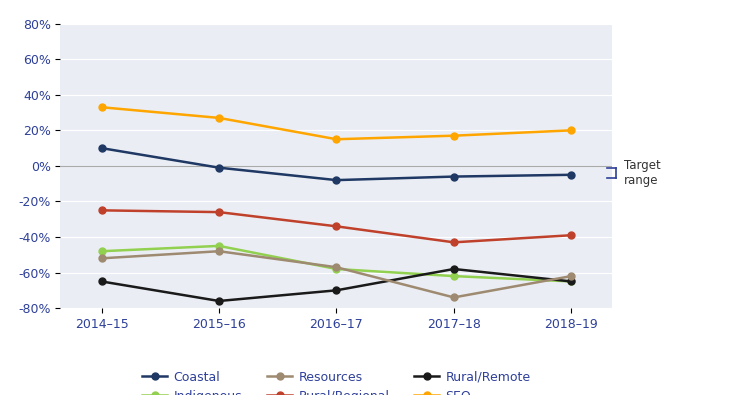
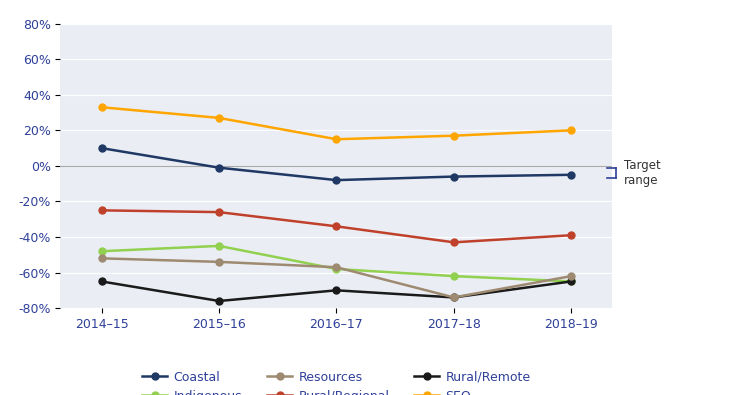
Resources/2015–16: -48% -> -54%
Rural/Remote/2017–18: -58% -> -74%
